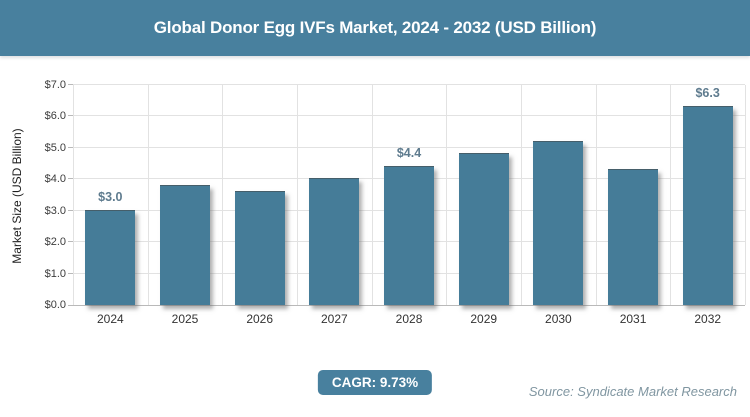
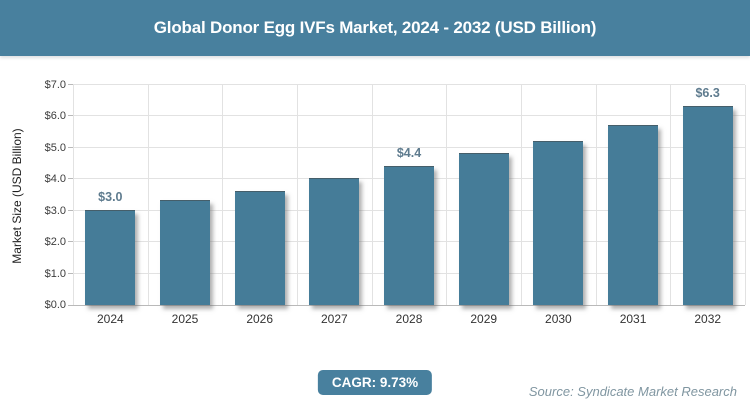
2025: $3.8 -> $3.3
2031: $4.3 -> $5.7
